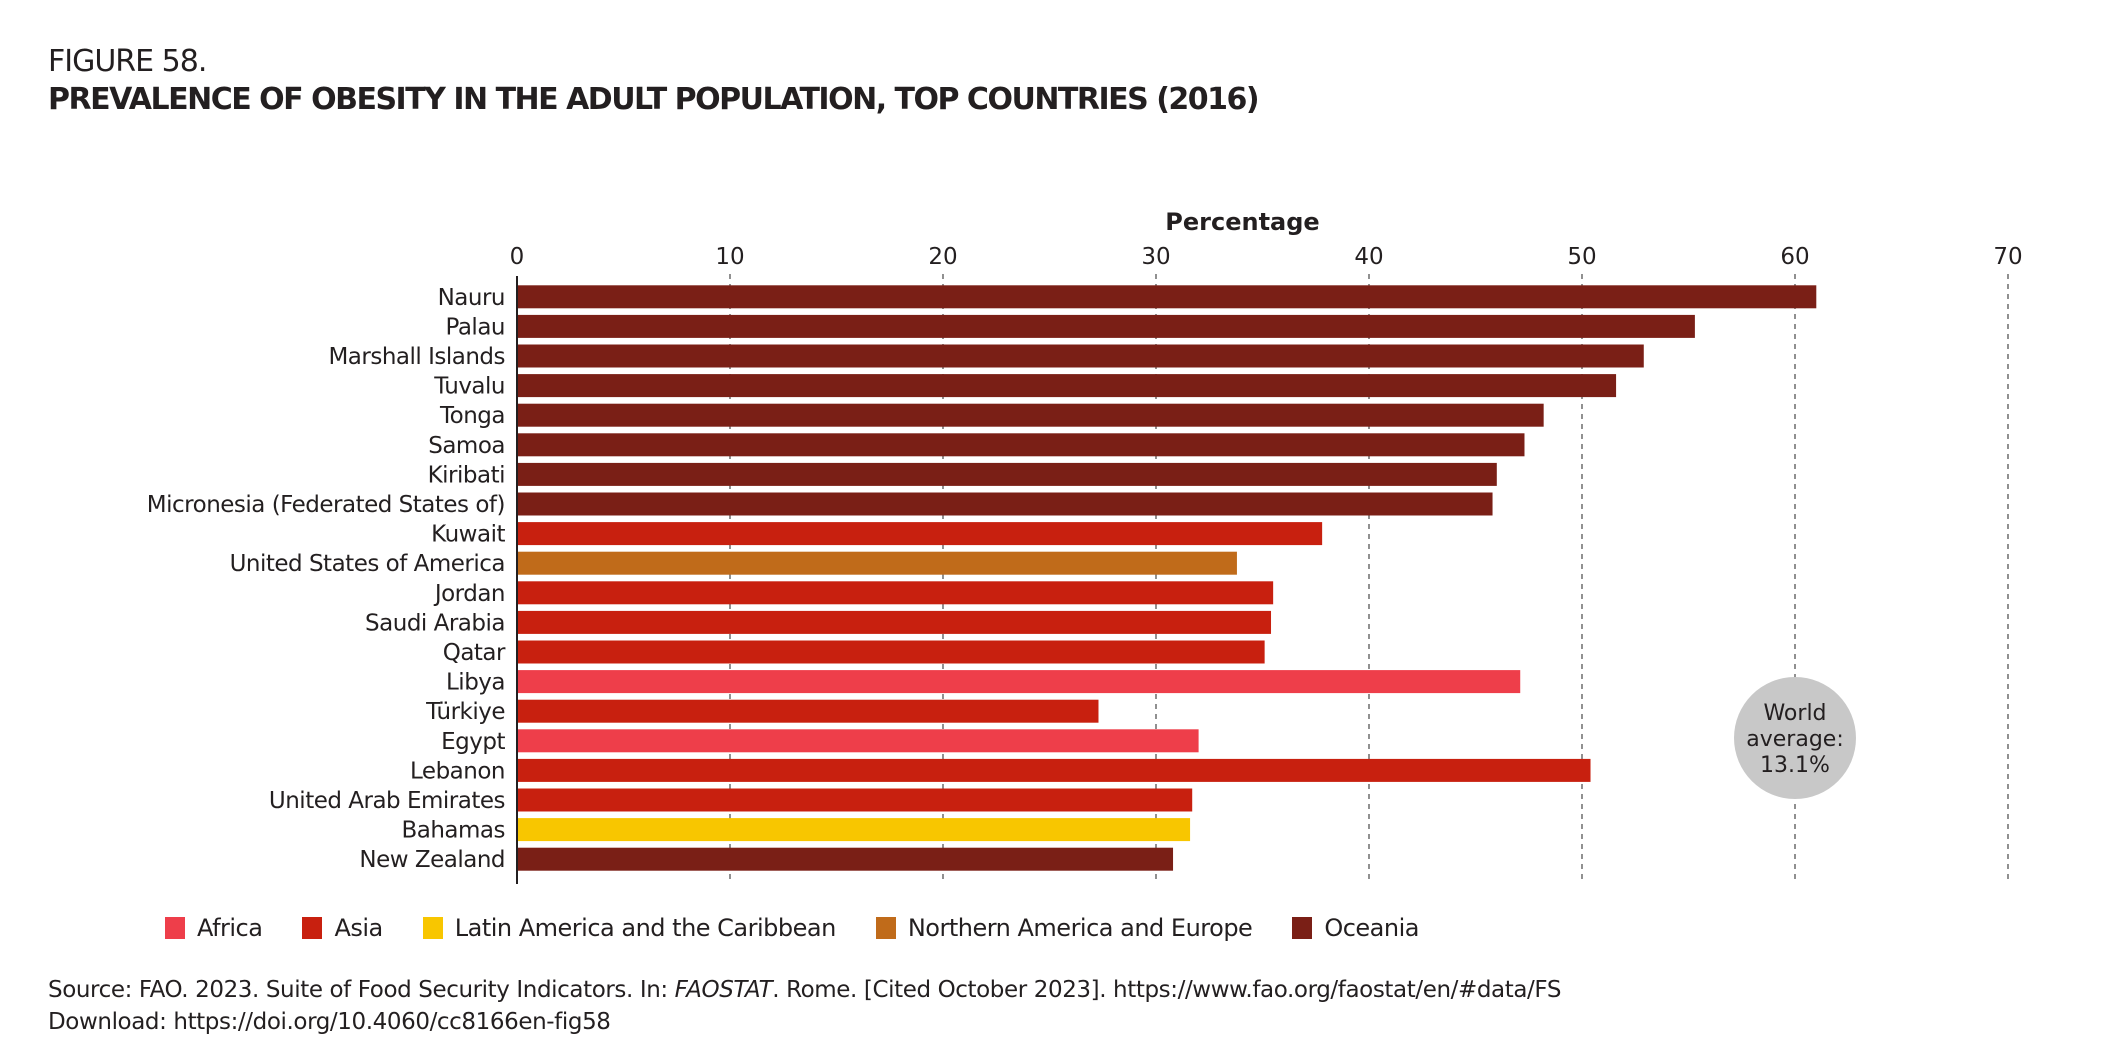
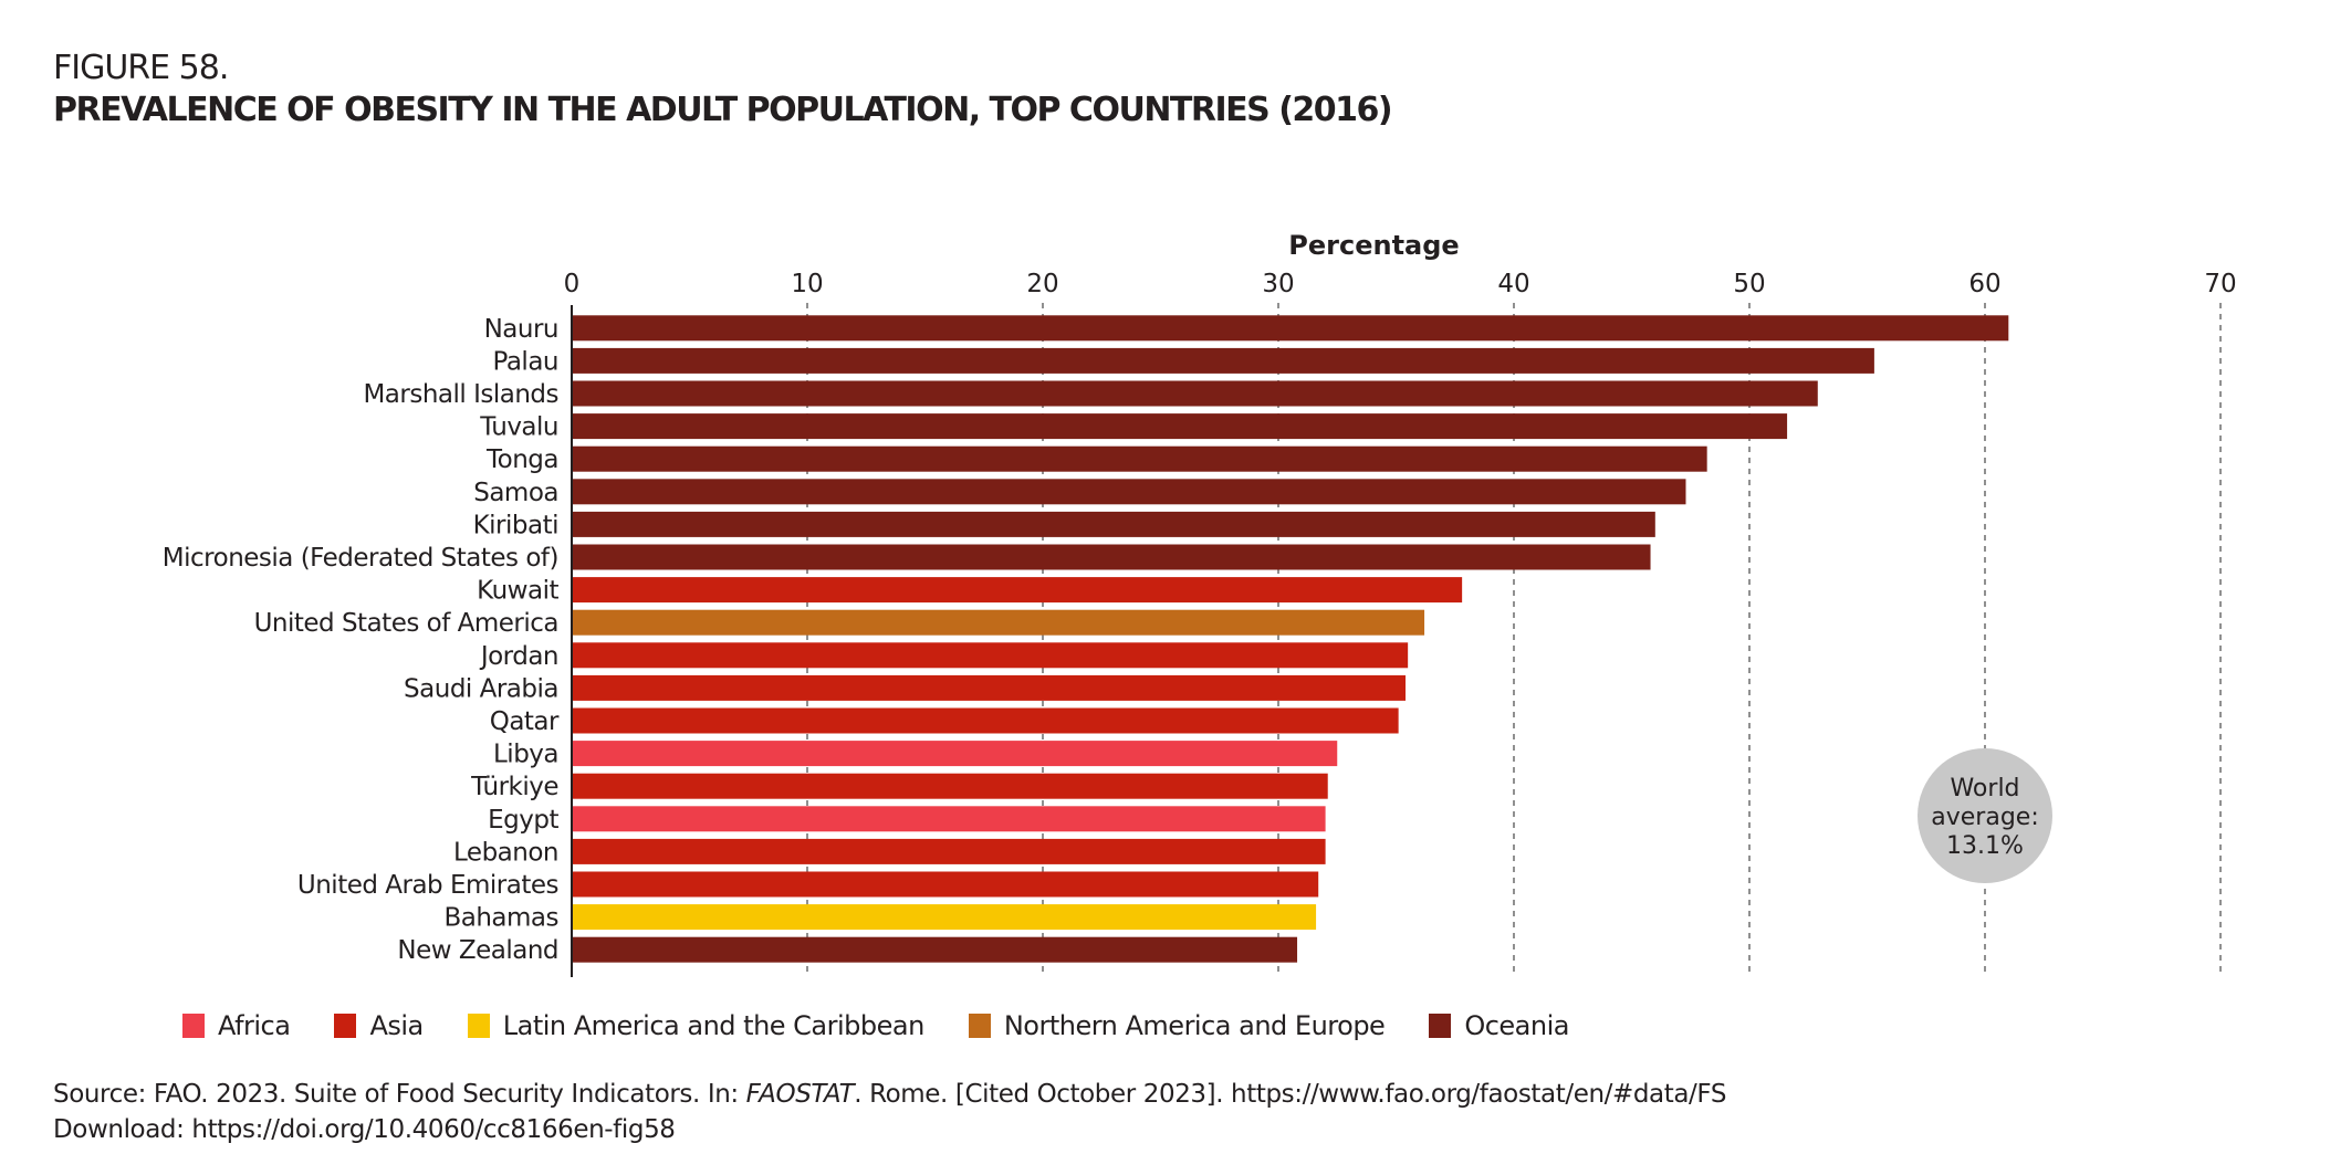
United States of America: 33.8 -> 36.2
Libya: 47.1 -> 32.5
Türkiye: 27.3 -> 32.1
Lebanon: 50.4 -> 32.0
